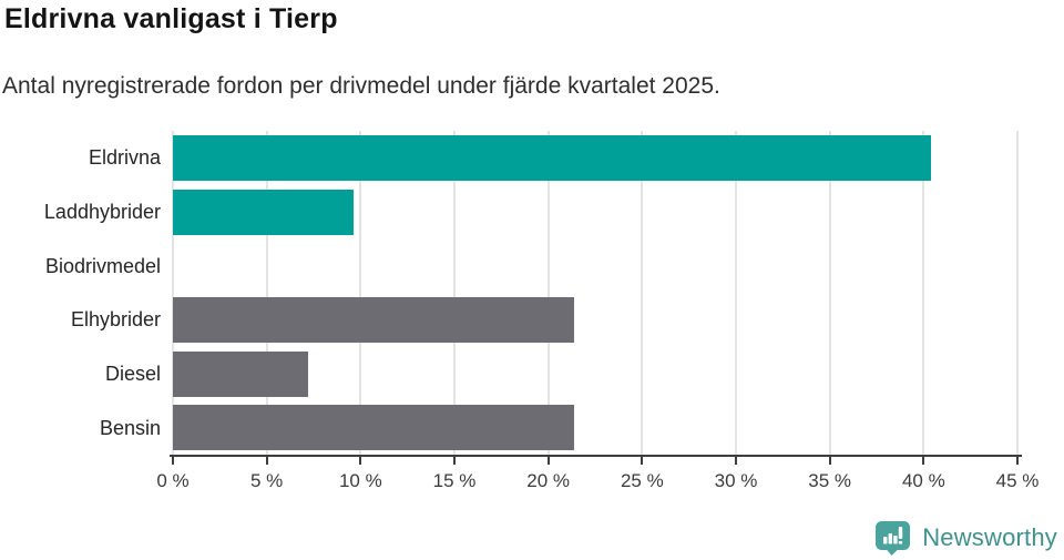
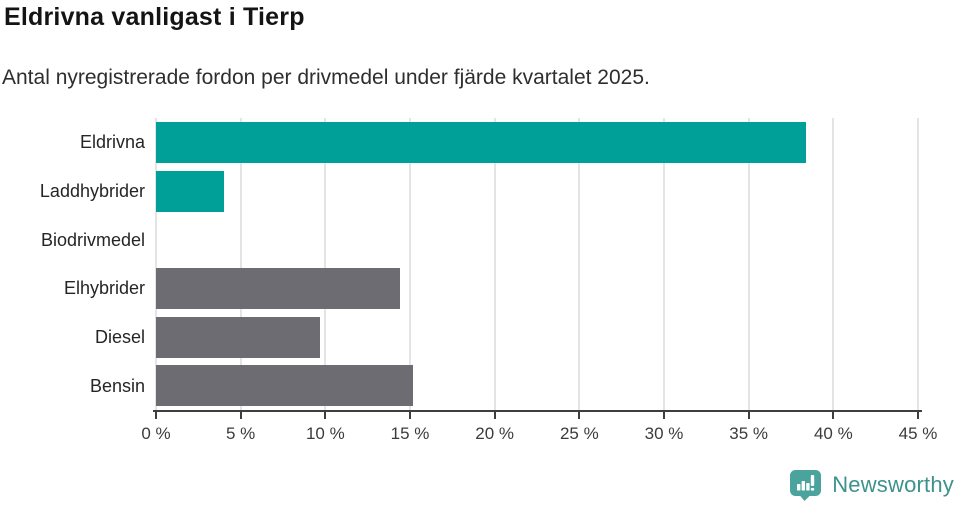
Eldrivna: 40.4% -> 38.4%
Laddhybrider: 9.6% -> 4.0%
Elhybrider: 21.4% -> 14.4%
Diesel: 7.2% -> 9.7%
Bensin: 21.4% -> 15.2%
